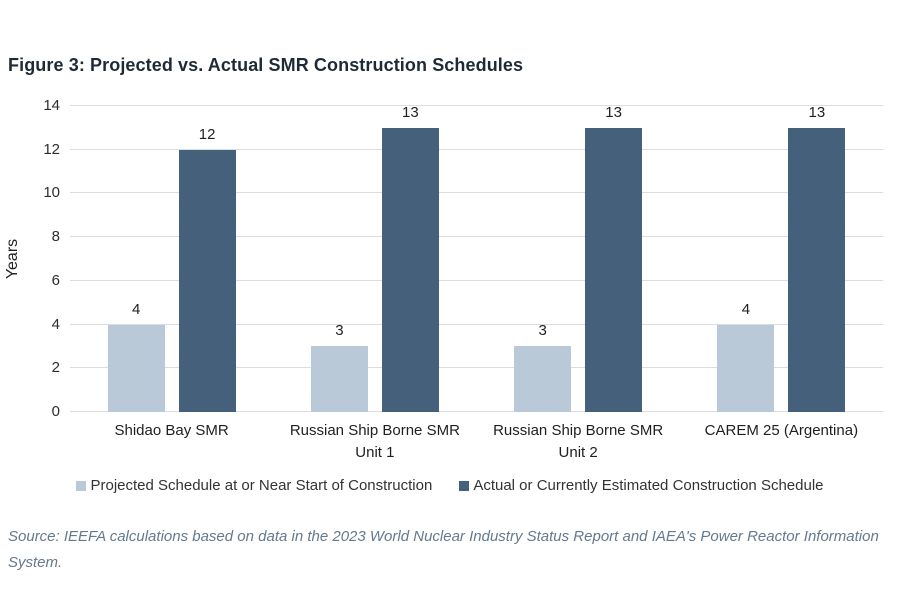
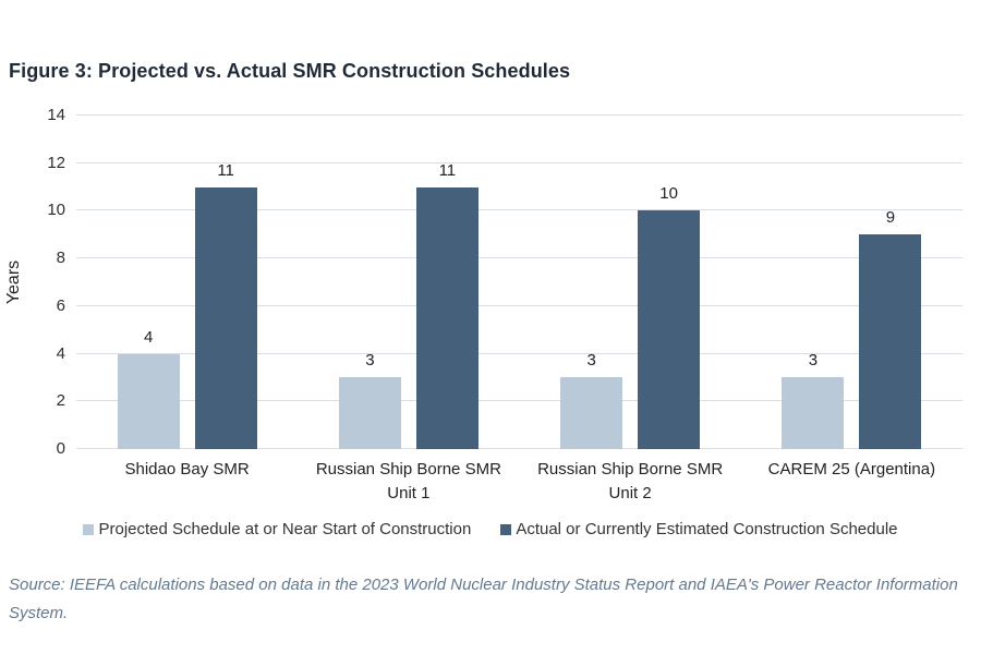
Actual or Currently Estimated Construction Schedule/Shidao Bay SMR: 12 -> 11
Actual or Currently Estimated Construction Schedule/Russian Ship Borne SMR Unit 1: 13 -> 11
Actual or Currently Estimated Construction Schedule/Russian Ship Borne SMR Unit 2: 13 -> 10
Projected Schedule at or Near Start of Construction/CAREM 25 (Argentina): 4 -> 3
Actual or Currently Estimated Construction Schedule/CAREM 25 (Argentina): 13 -> 9
